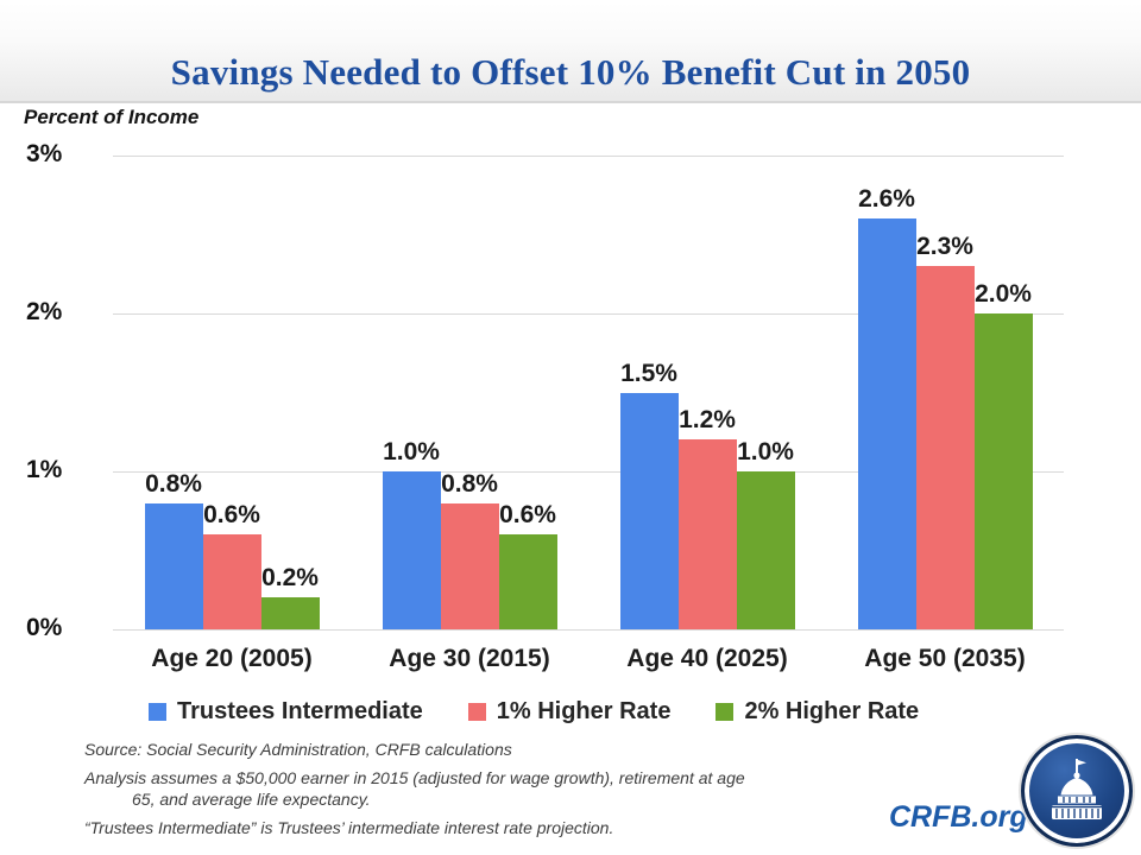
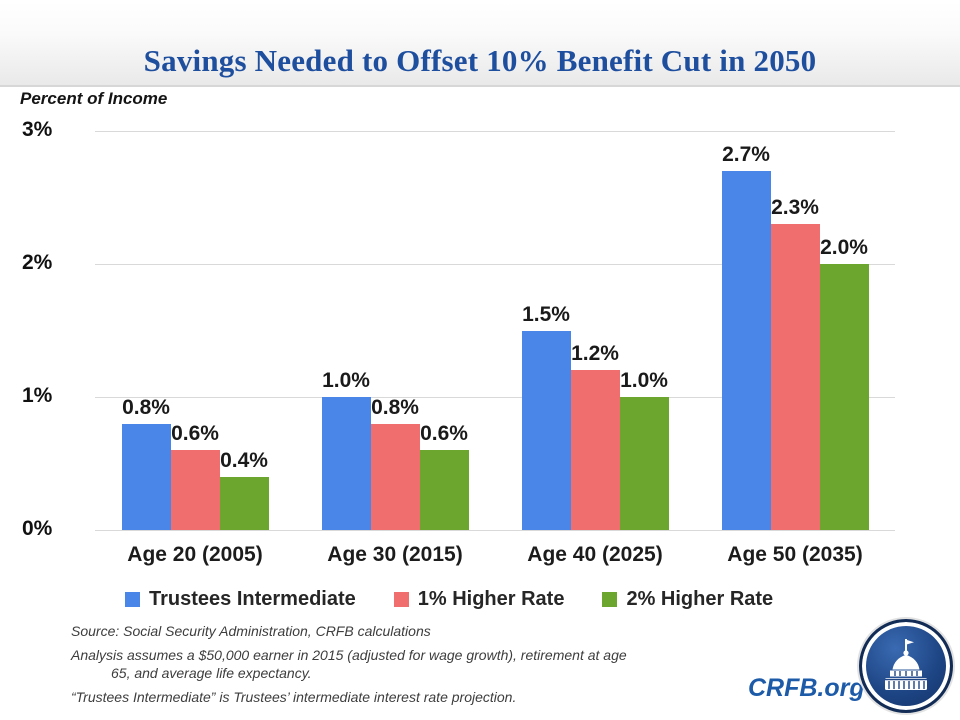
2% Higher Rate/Age 20 (2005): 0.2% -> 0.4%
Trustees Intermediate/Age 50 (2035): 2.6% -> 2.7%
